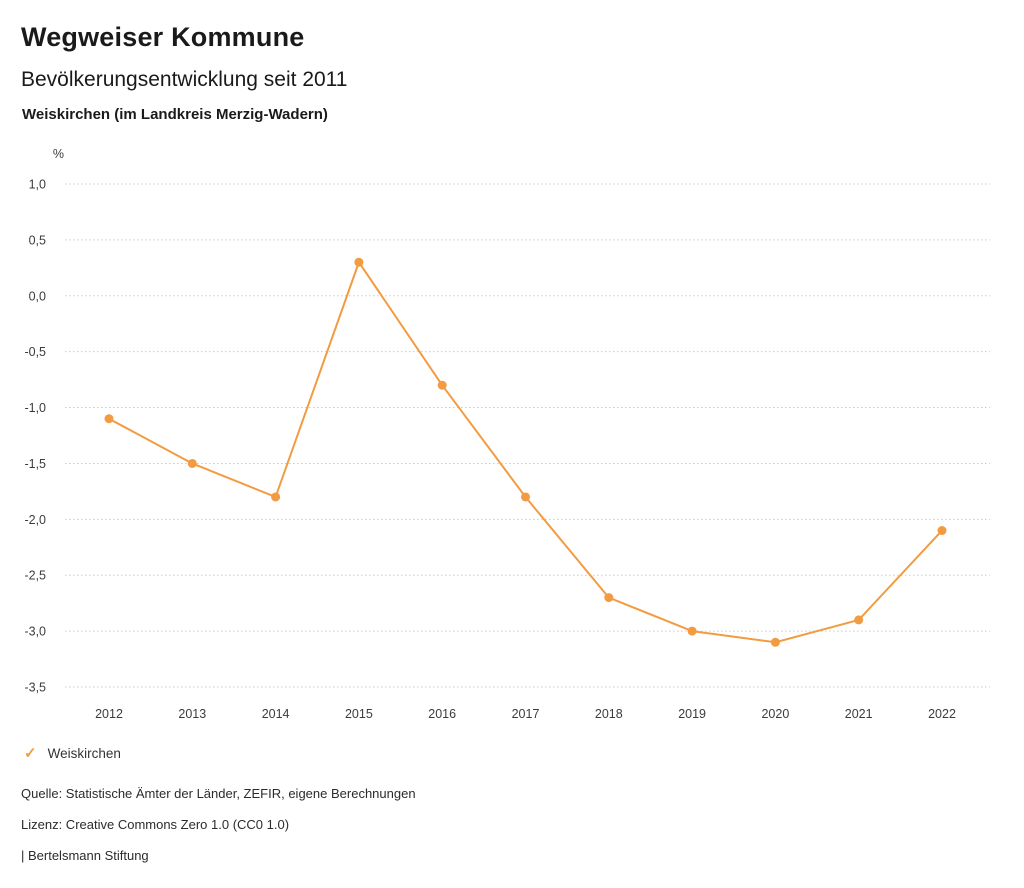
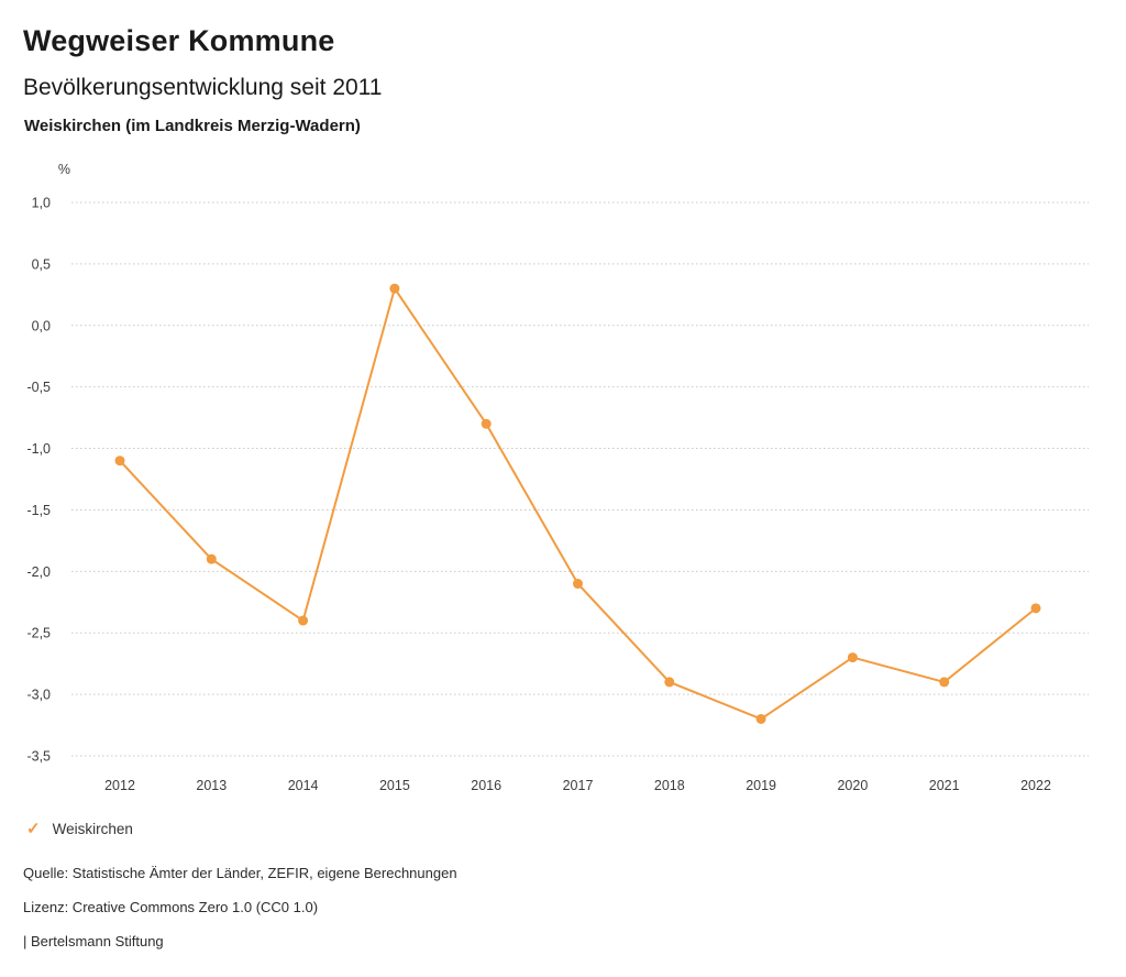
2013: -1,5 -> -1,9
2014: -1,8 -> -2,4
2017: -1,8 -> -2,1
2018: -2,7 -> -2,9
2019: -3,0 -> -3,2
2020: -3,1 -> -2,7
2022: -2,1 -> -2,3
